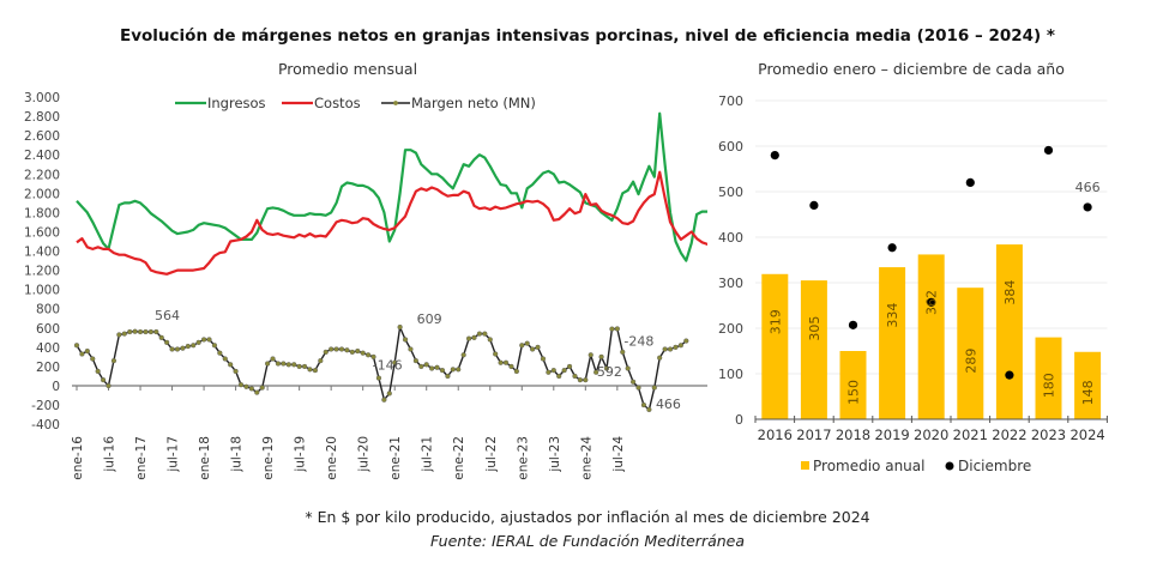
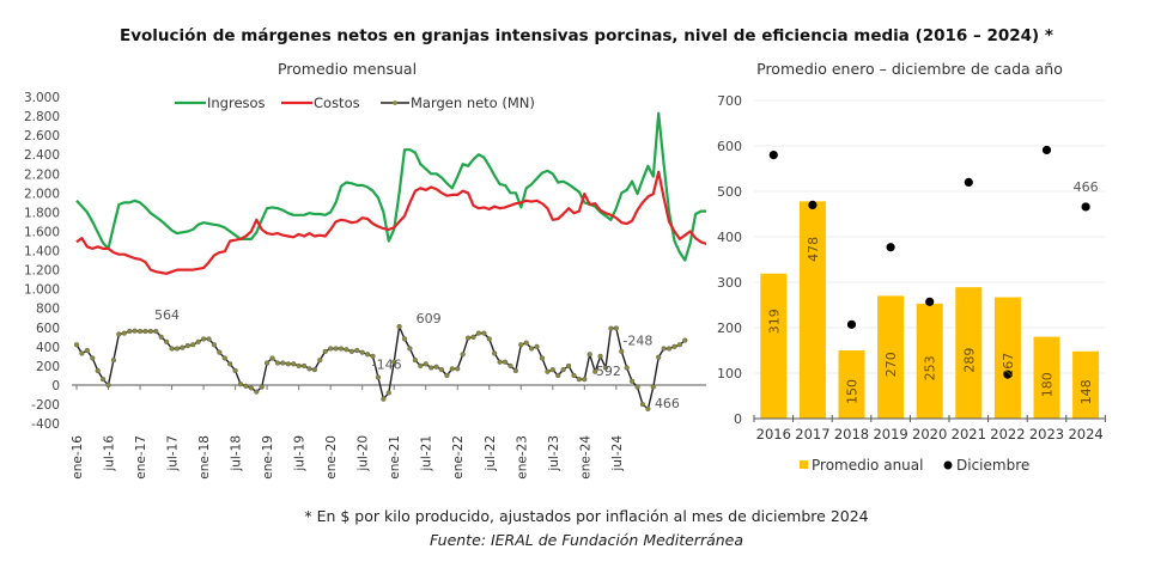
Promedio enero – diciembre de cada año/Promedio anual/2017: 305 -> 478
Promedio enero – diciembre de cada año/Promedio anual/2019: 334 -> 270
Promedio enero – diciembre de cada año/Promedio anual/2020: 362 -> 253
Promedio enero – diciembre de cada año/Promedio anual/2022: 384 -> 267
